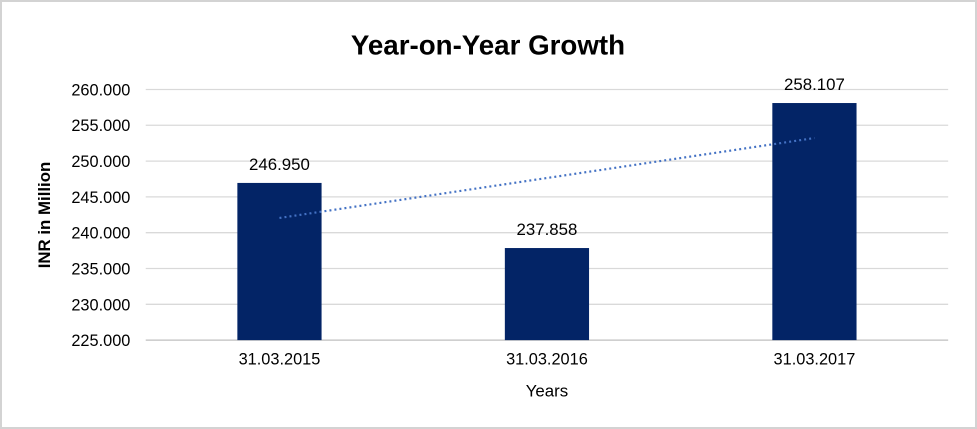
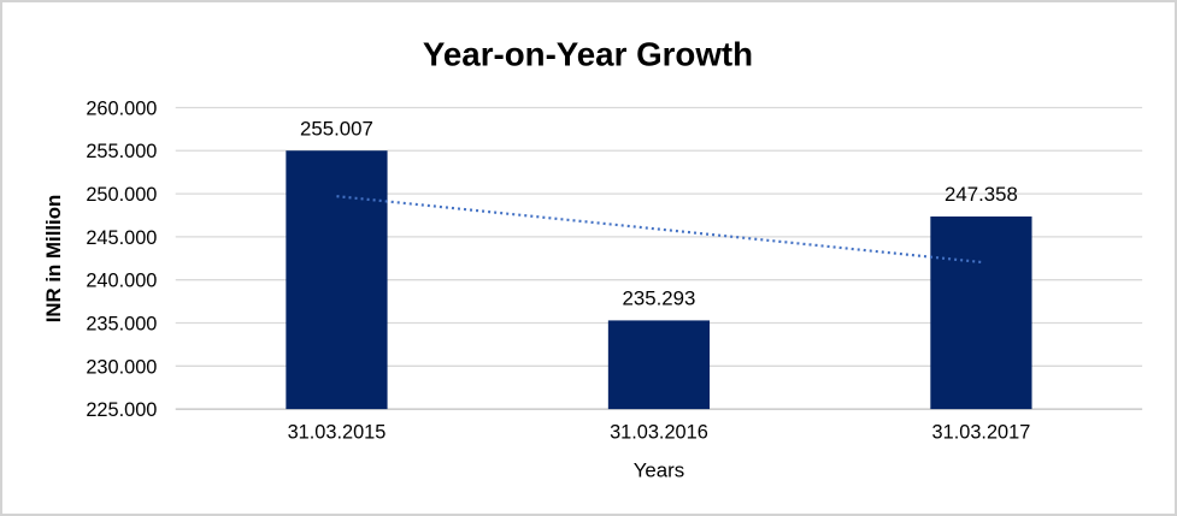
31.03.2015: 246.950 -> 255.007
31.03.2016: 237.858 -> 235.293
31.03.2017: 258.107 -> 247.358
